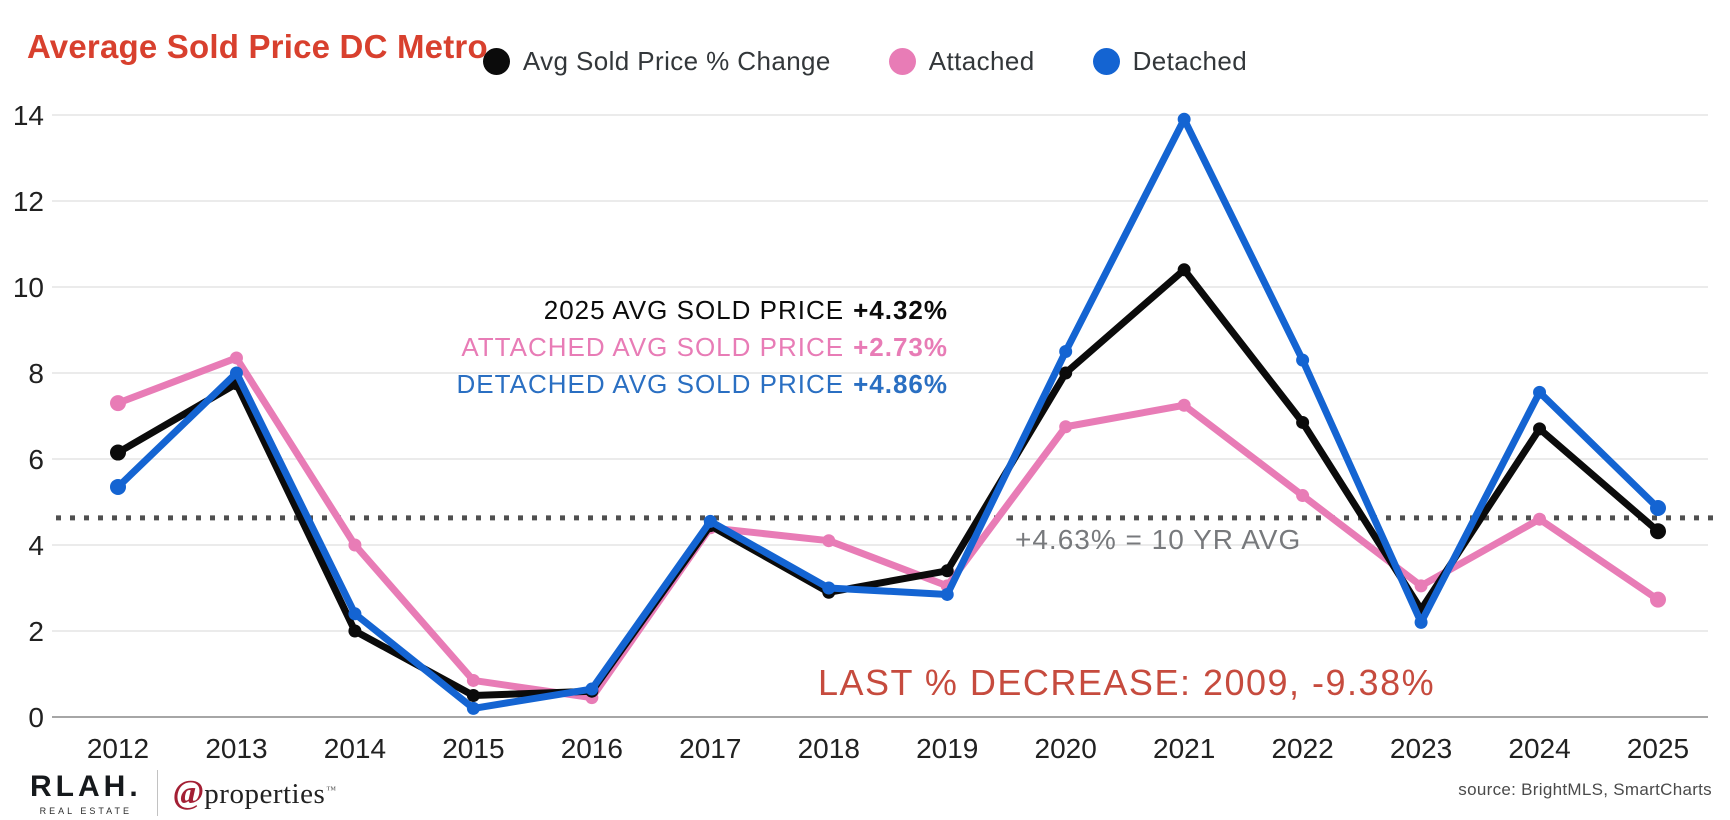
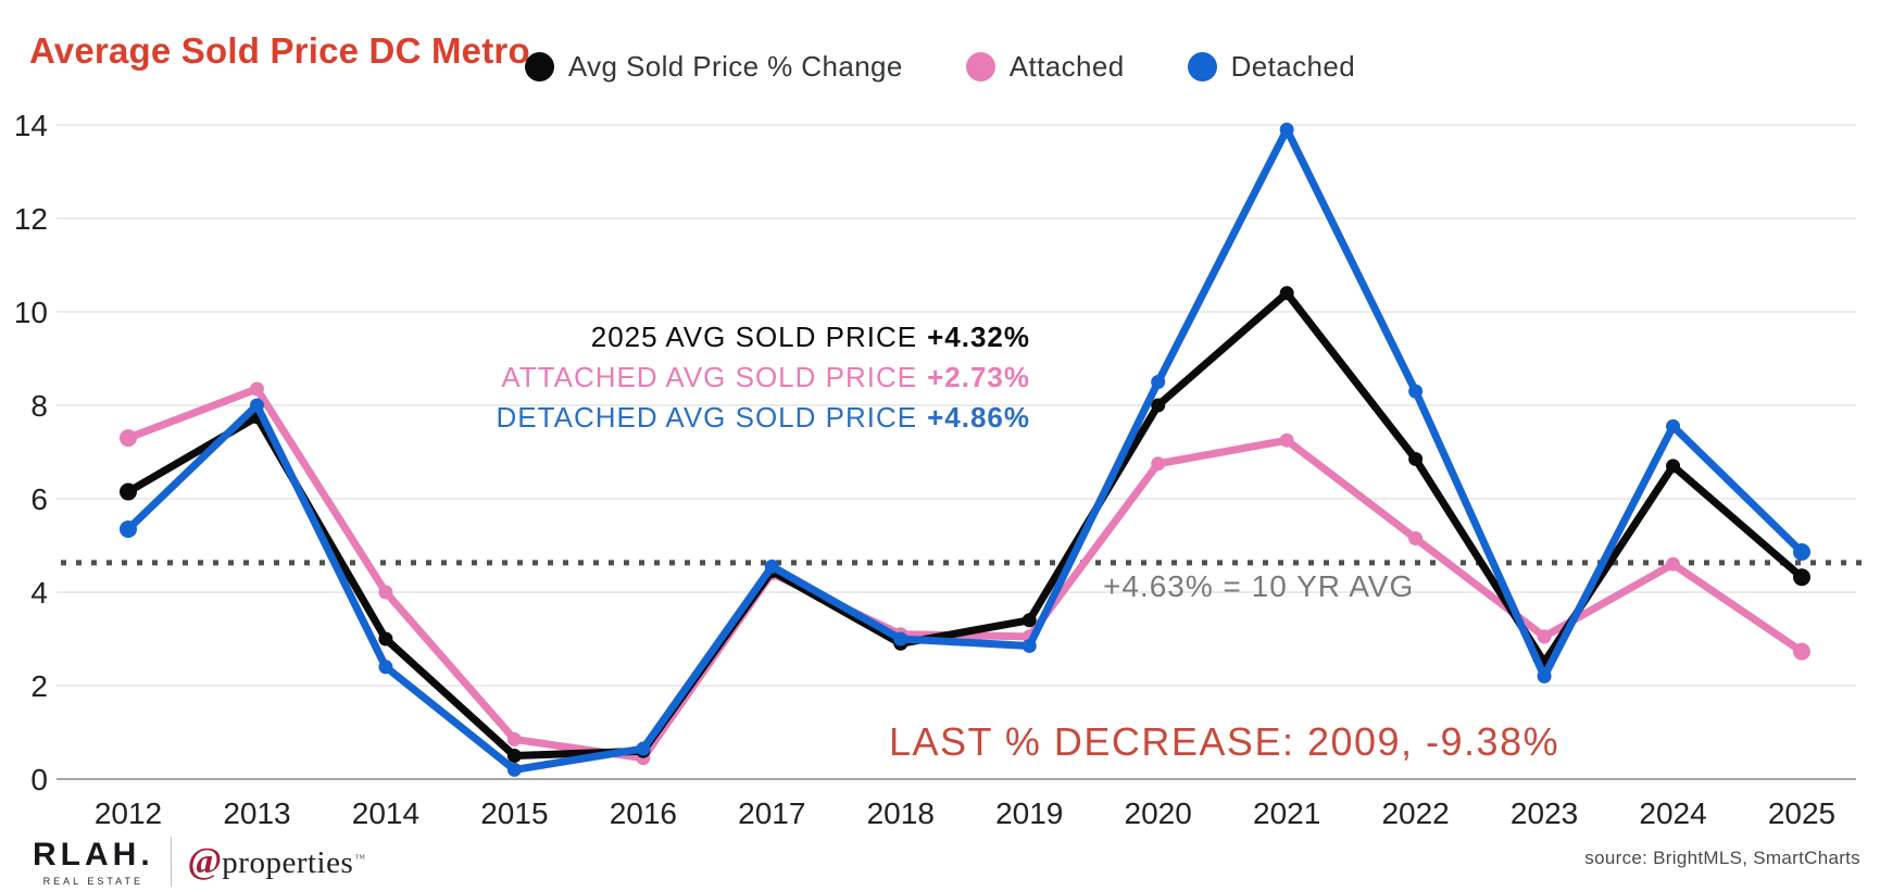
Avg Sold Price % Change/2014: 2.0 -> 3.0
Attached/2018: 4.1 -> 3.1
